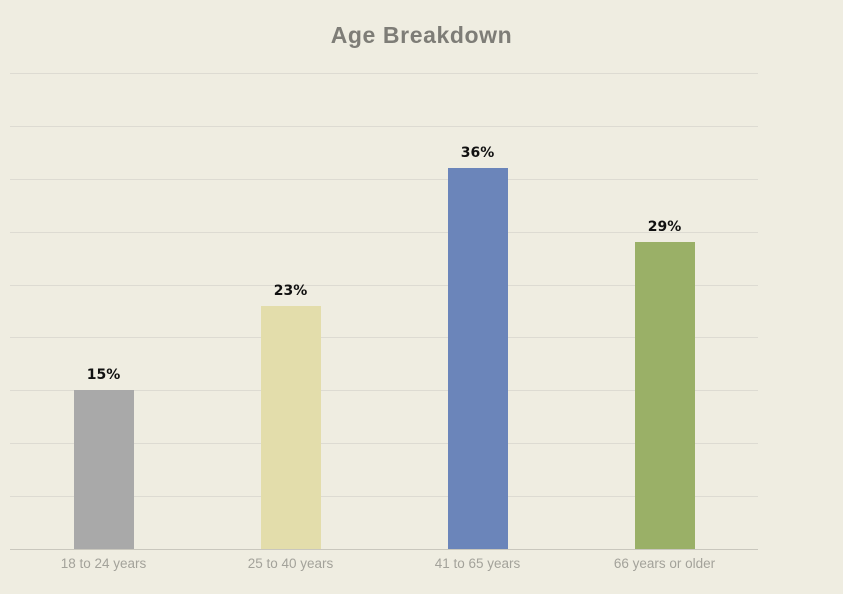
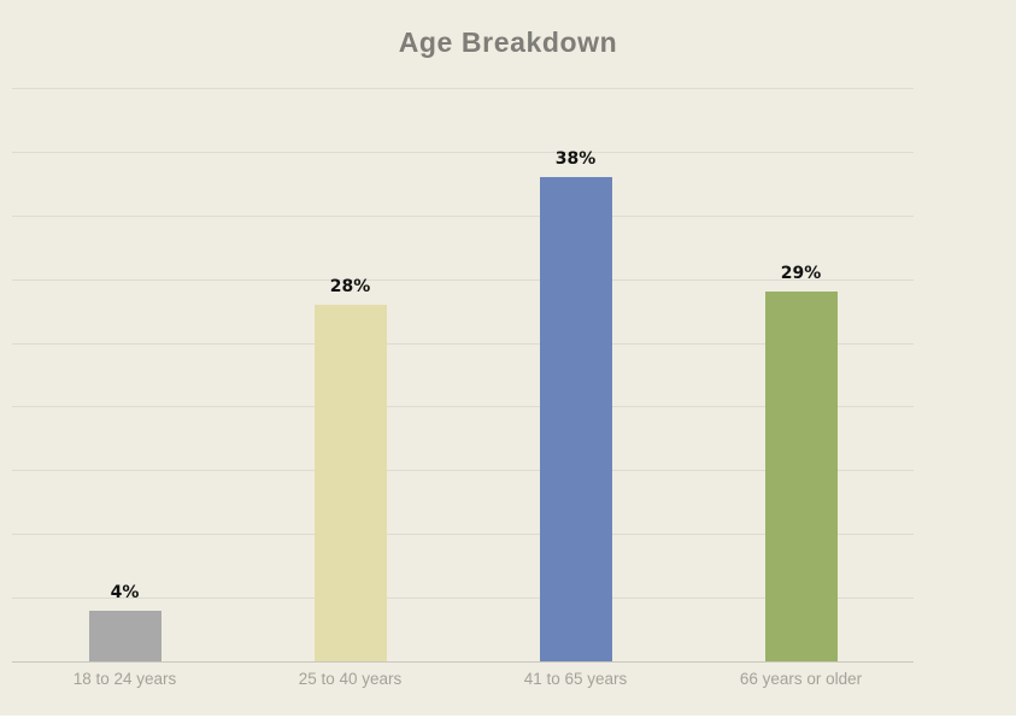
18 to 24 years: 15% -> 4%
25 to 40 years: 23% -> 28%
41 to 65 years: 36% -> 38%
